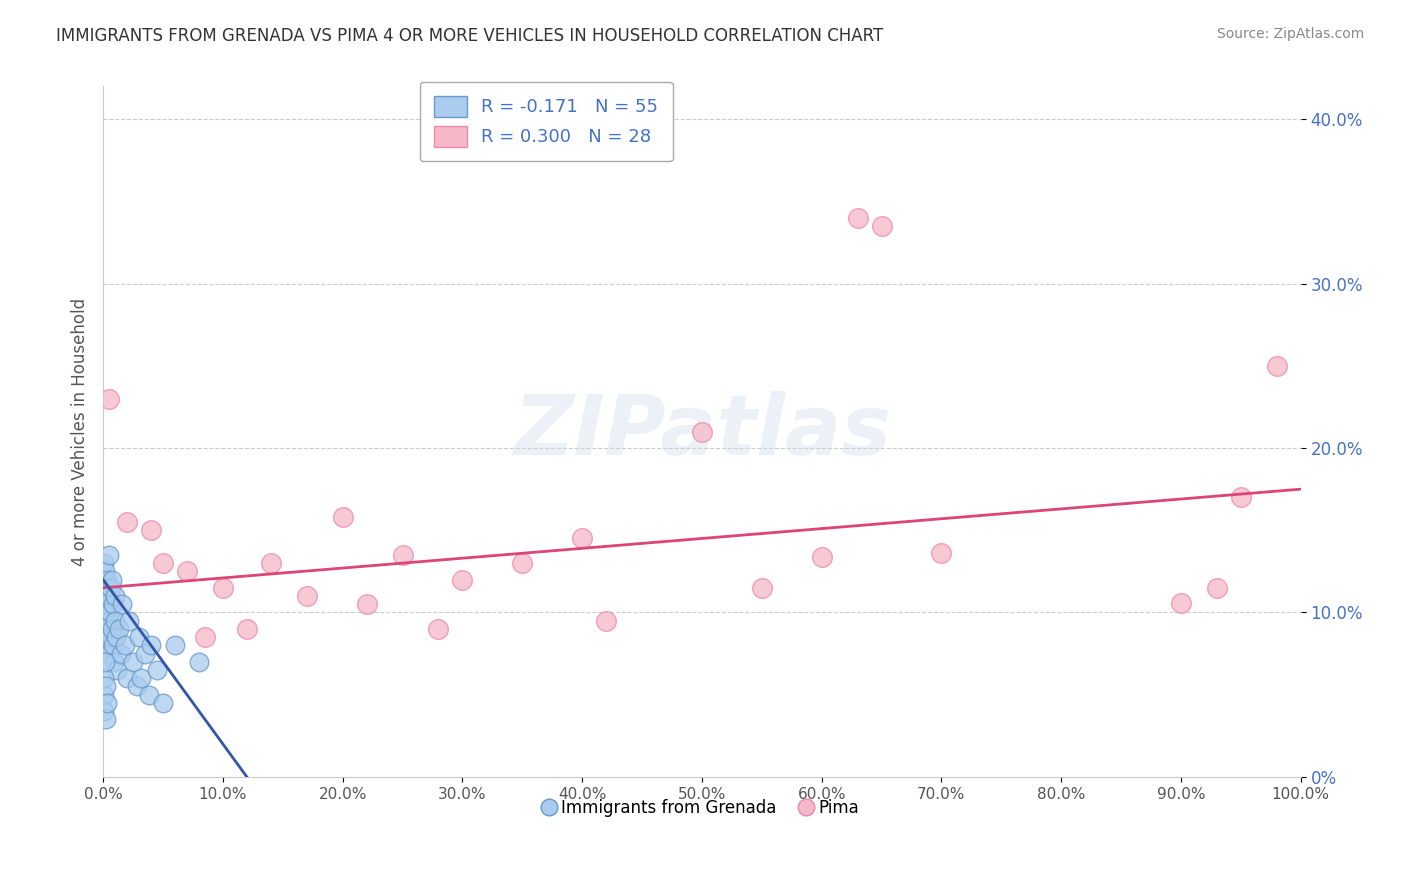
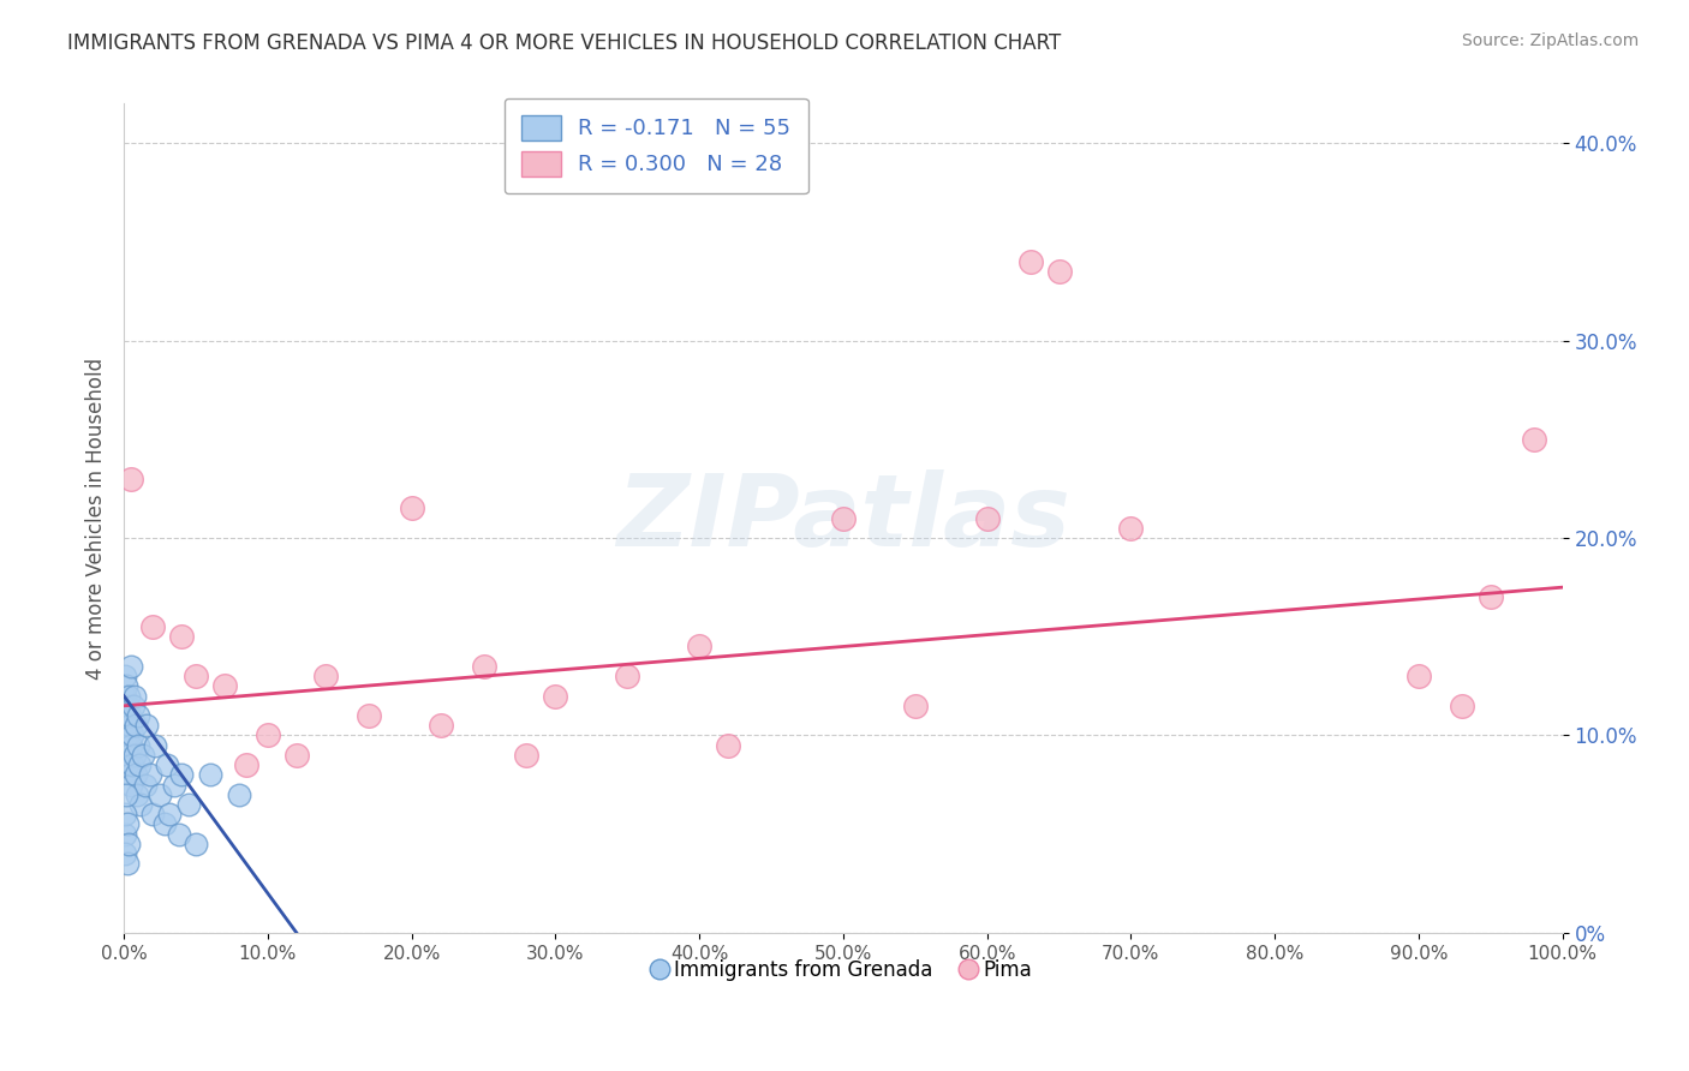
Pima/10.0%: 11.5% -> 10.0%
Pima/20.0%: 15.8% -> 21.5%
Pima/60.0%: 13.4% -> 21.0%
Pima/70.0%: 13.6% -> 20.5%
Pima/90.0%: 10.6% -> 13.0%
